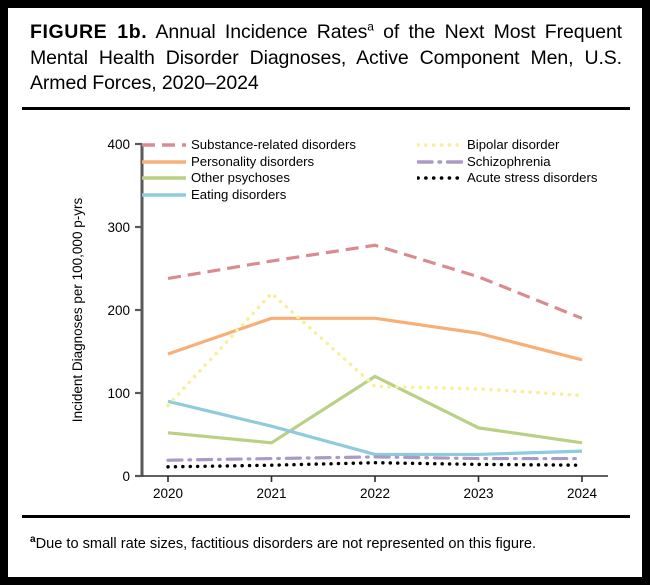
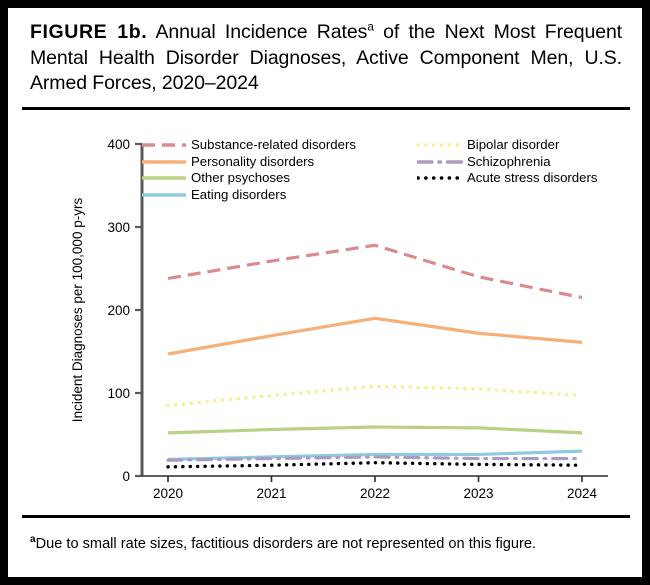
Eating disorders/2020: 90 -> 20
Personality disorders/2021: 190 -> 170
Other psychoses/2021: 40 -> 60
Eating disorders/2021: 60 -> 20
Bipolar disorder/2021: 220 -> 100
Other psychoses/2022: 120 -> 60
Substance-related disorders/2024: 190 -> 220
Personality disorders/2024: 140 -> 160
Other psychoses/2024: 40 -> 50
